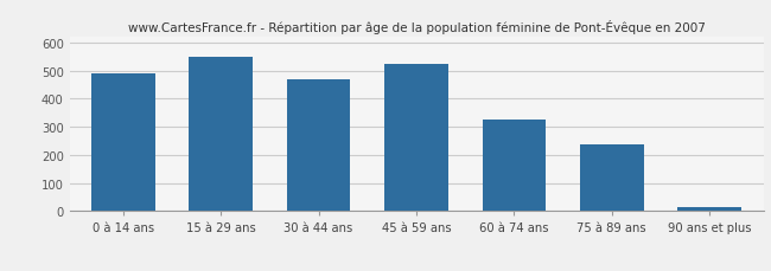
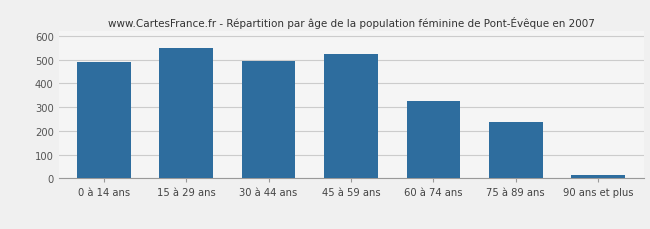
30 à 44 ans: 470 -> 496
